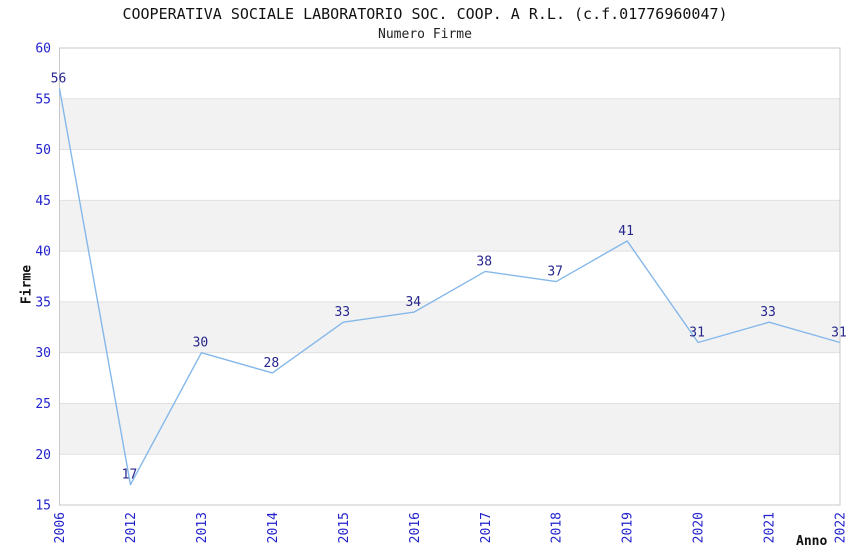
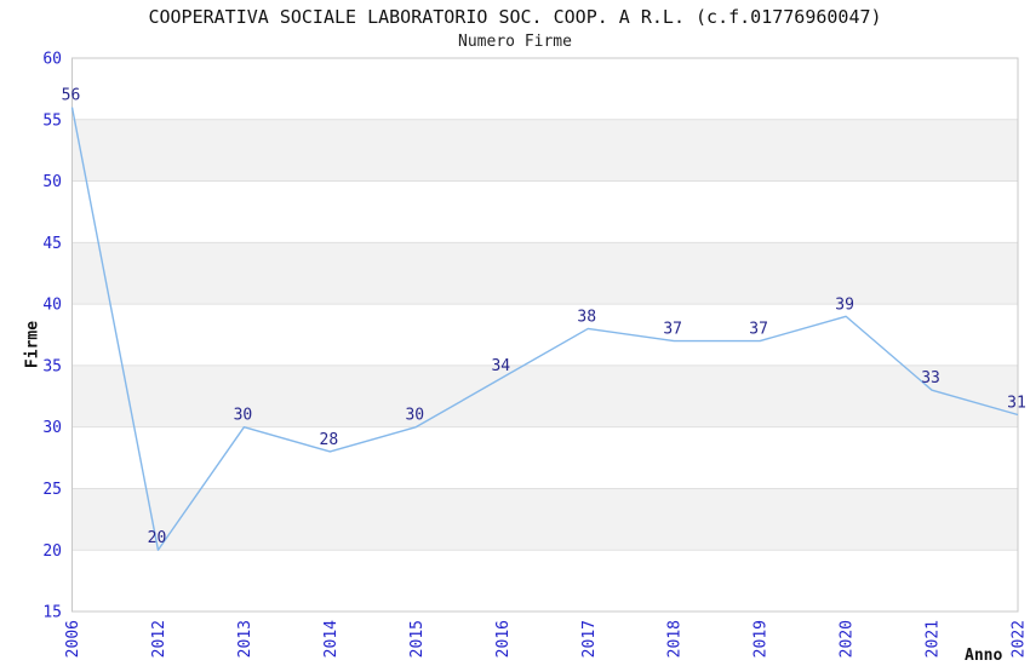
2012: 17 -> 20
2015: 33 -> 30
2019: 41 -> 37
2020: 31 -> 39
